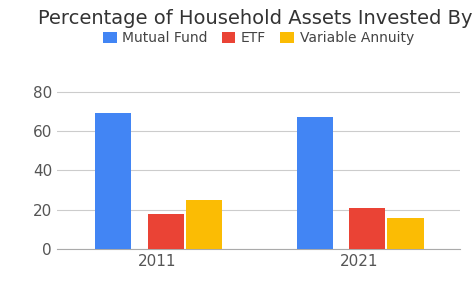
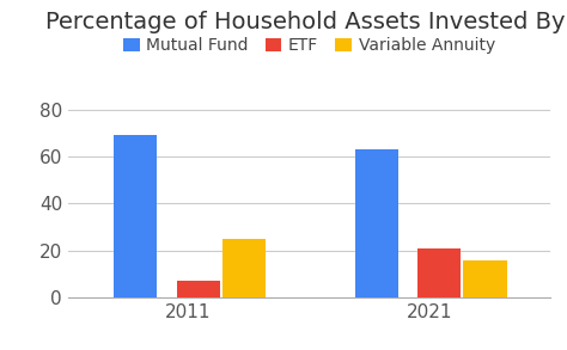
ETF/2011: 18 -> 7
Mutual Fund/2021: 67 -> 63
